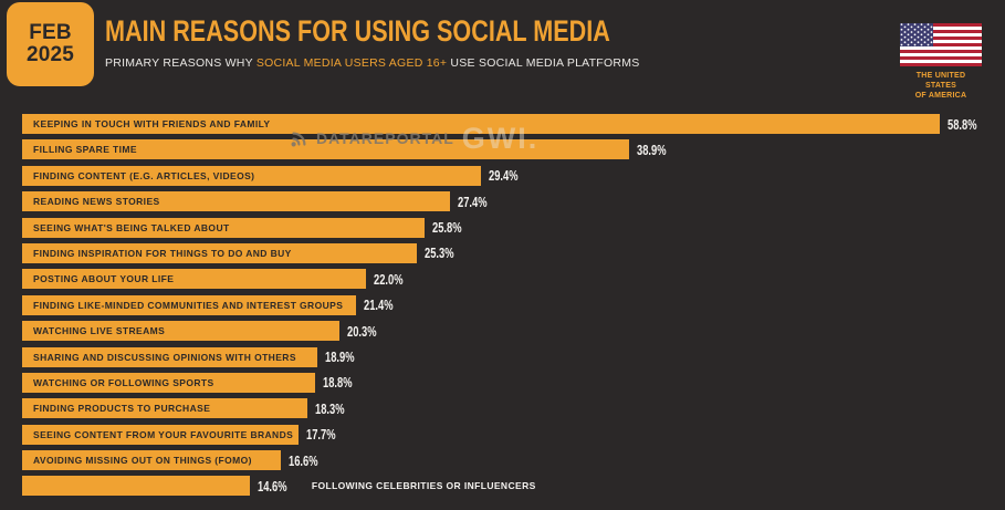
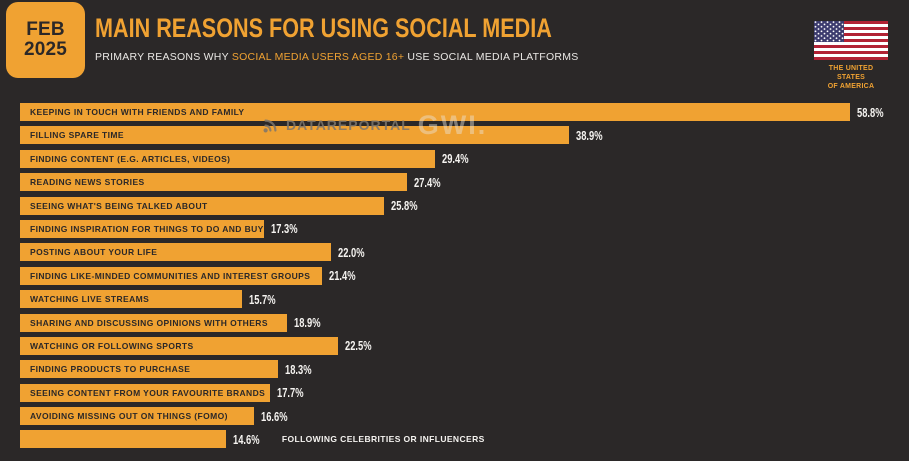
FINDING INSPIRATION FOR THINGS TO DO AND BUY: 25.3% -> 17.3%
WATCHING LIVE STREAMS: 20.3% -> 15.7%
WATCHING OR FOLLOWING SPORTS: 18.8% -> 22.5%
